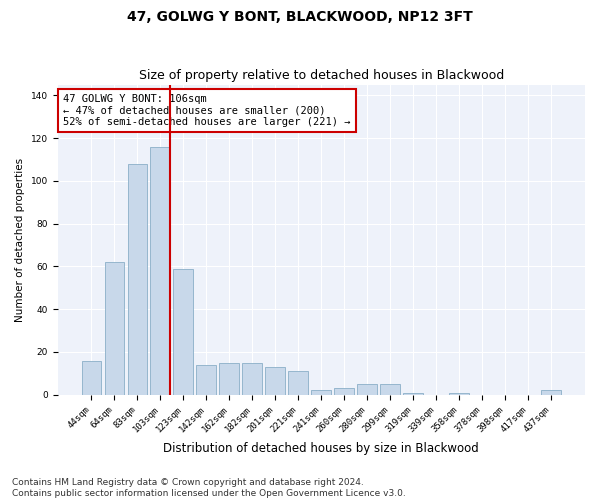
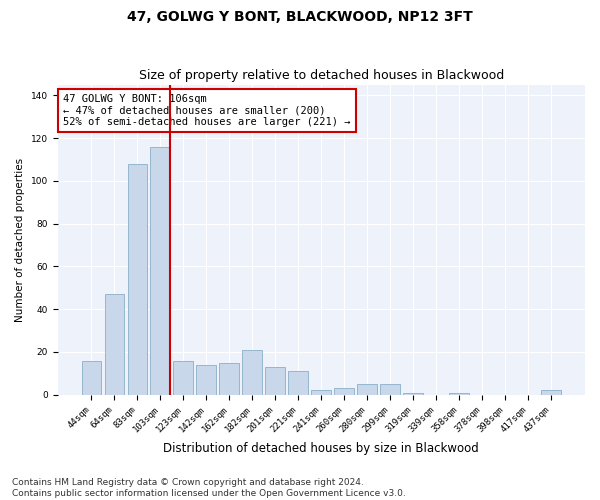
64sqm: 62 -> 47
123sqm: 59 -> 16
182sqm: 15 -> 21
